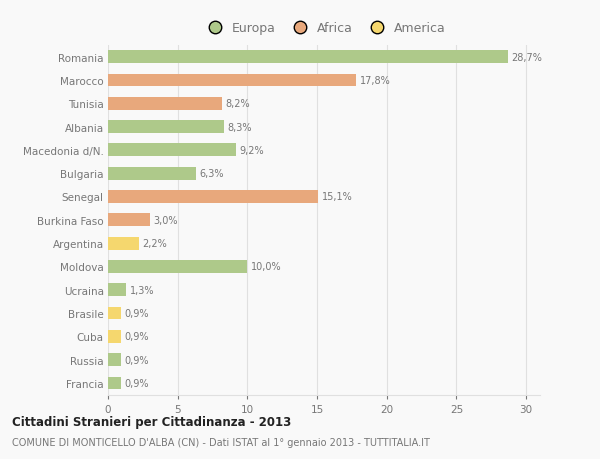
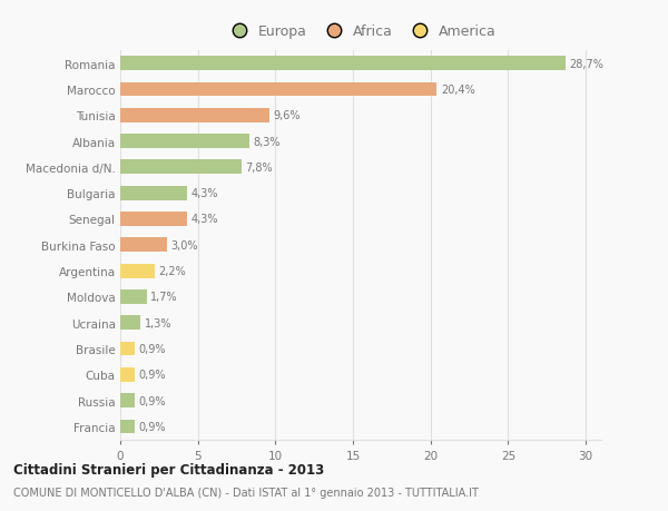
Marocco: 17,8% -> 20,4%
Tunisia: 8,2% -> 9,6%
Macedonia d/N.: 9,2% -> 7,8%
Bulgaria: 6,3% -> 4,3%
Senegal: 15,1% -> 4,3%
Moldova: 10,0% -> 1,7%
